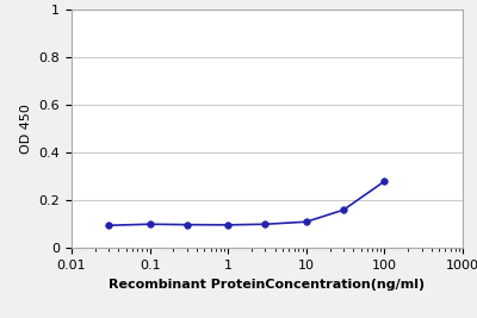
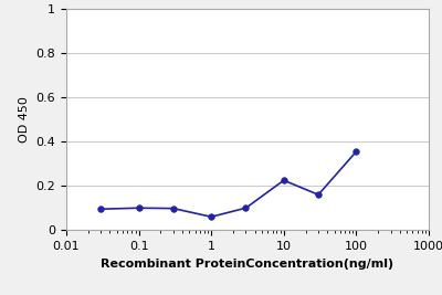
1: 0.097 -> 0.060
10: 0.110 -> 0.225
100: 0.280 -> 0.355
